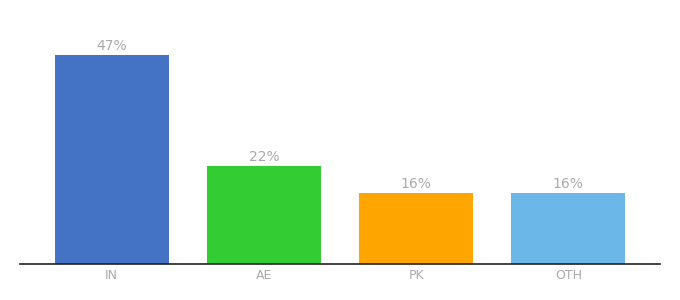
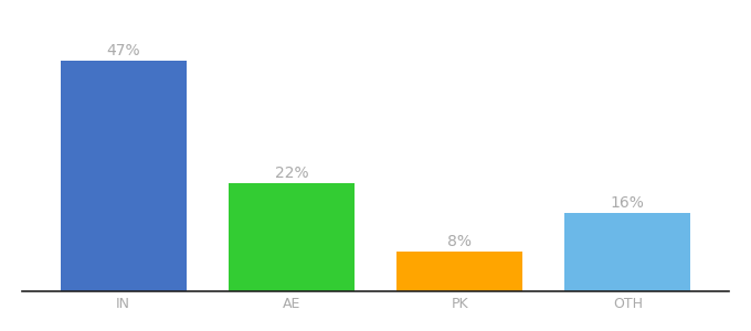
PK: 16% -> 8%
